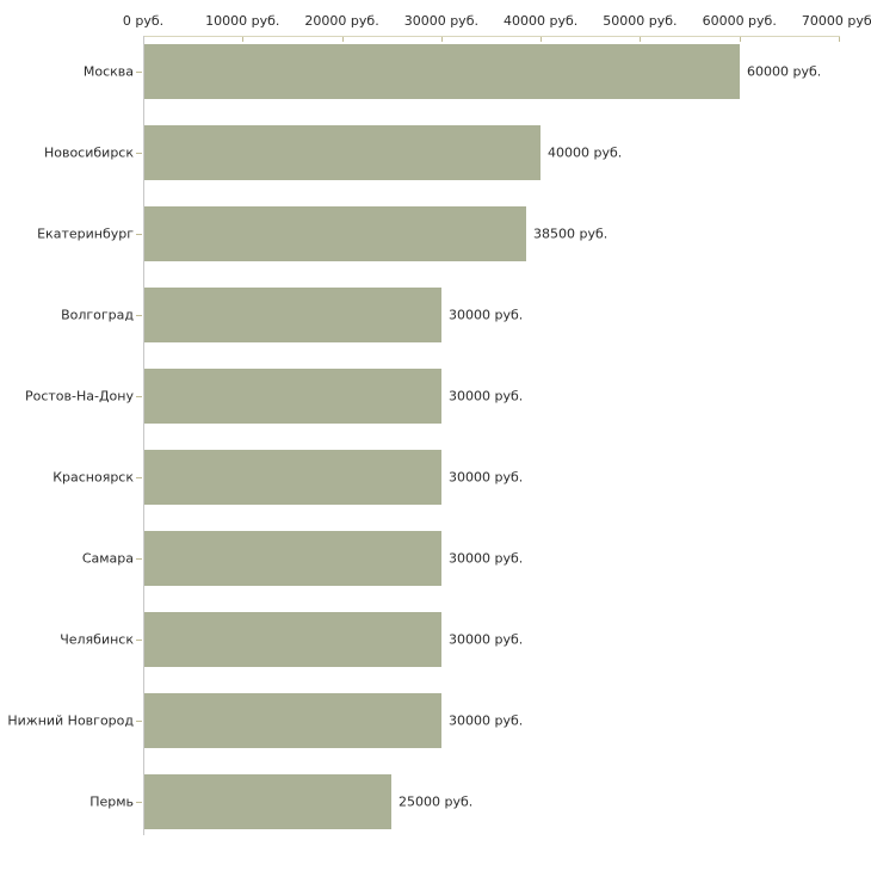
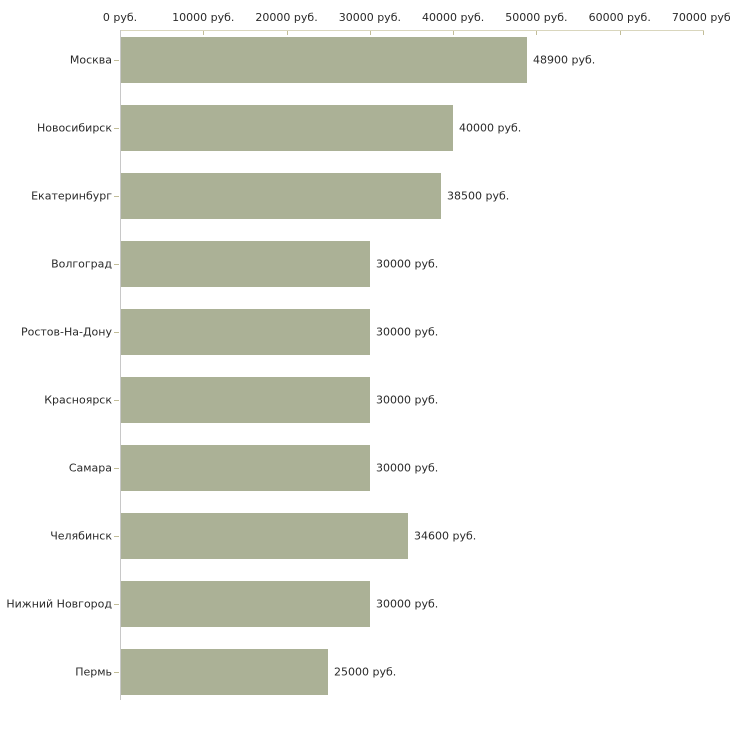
Москва: 60000 -> 48900
Челябинск: 30000 -> 34600
